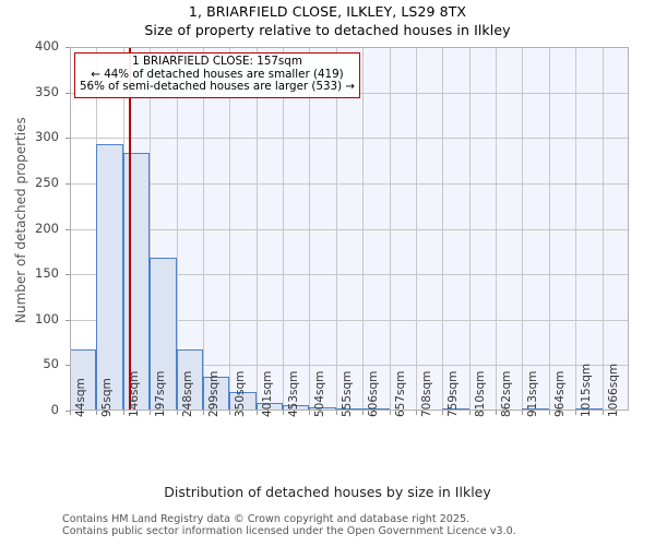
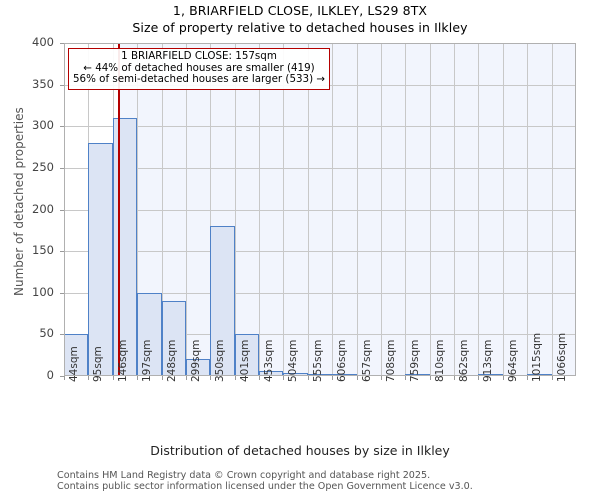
44sqm: 70 -> 50
95sqm: 290 -> 280
146sqm: 280 -> 310
197sqm: 170 -> 100
248sqm: 70 -> 90
299sqm: 40 -> 20
350sqm: 20 -> 180
401sqm: 10 -> 50
